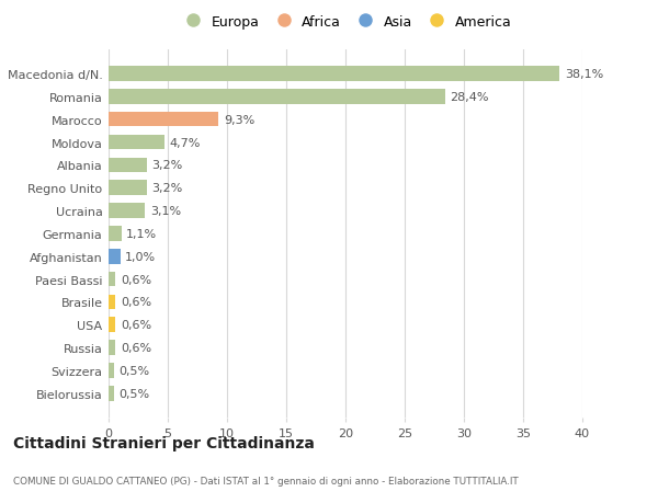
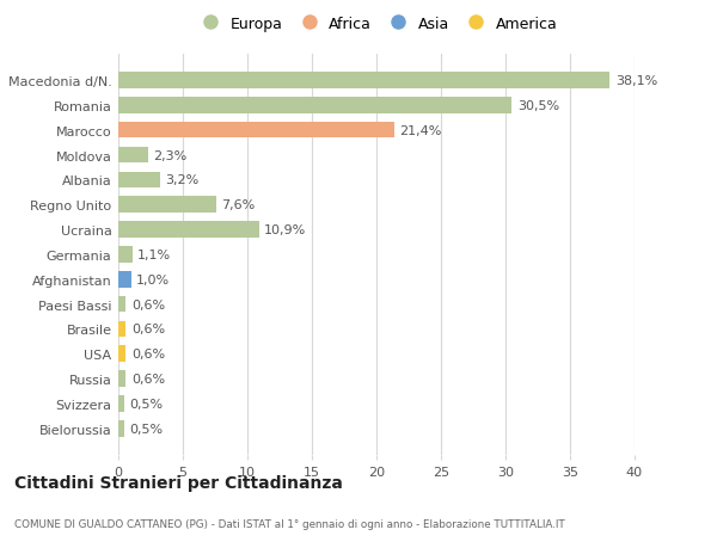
Romania: 28,4% -> 30,5%
Marocco: 9,3% -> 21,4%
Moldova: 4,7% -> 2,3%
Regno Unito: 3,2% -> 7,6%
Ucraina: 3,1% -> 10,9%
